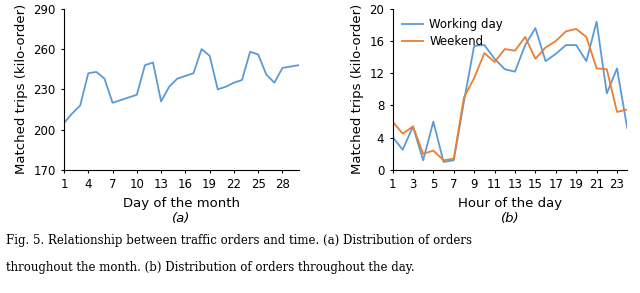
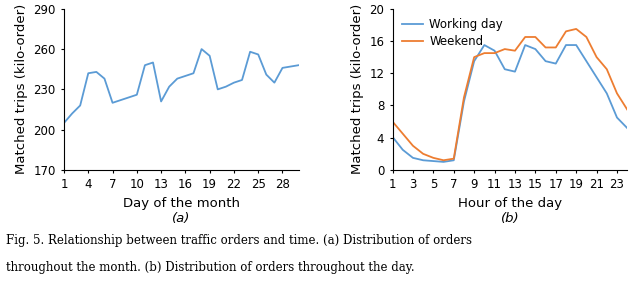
Working day/3: 5.4 -> 1.5
Weekend/3: 5.4 -> 3.0
Working day/5: 6.0 -> 1.1
Weekend/5: 2.4 -> 1.5
Working day/9: 15.4 -> 13.5
Weekend/9: 11.4 -> 14.0
Working day/11: 13.8 -> 14.8
Weekend/11: 13.4 -> 14.5
Working day/15: 17.6 -> 15.0
Weekend/15: 13.8 -> 16.5
Working day/17: 14.4 -> 13.2
Weekend/17: 16.0 -> 15.2
Working day/21: 18.4 -> 11.5
Weekend/21: 12.6 -> 14.0
Working day/23: 12.6 -> 6.5
Weekend/23: 7.2 -> 9.5
